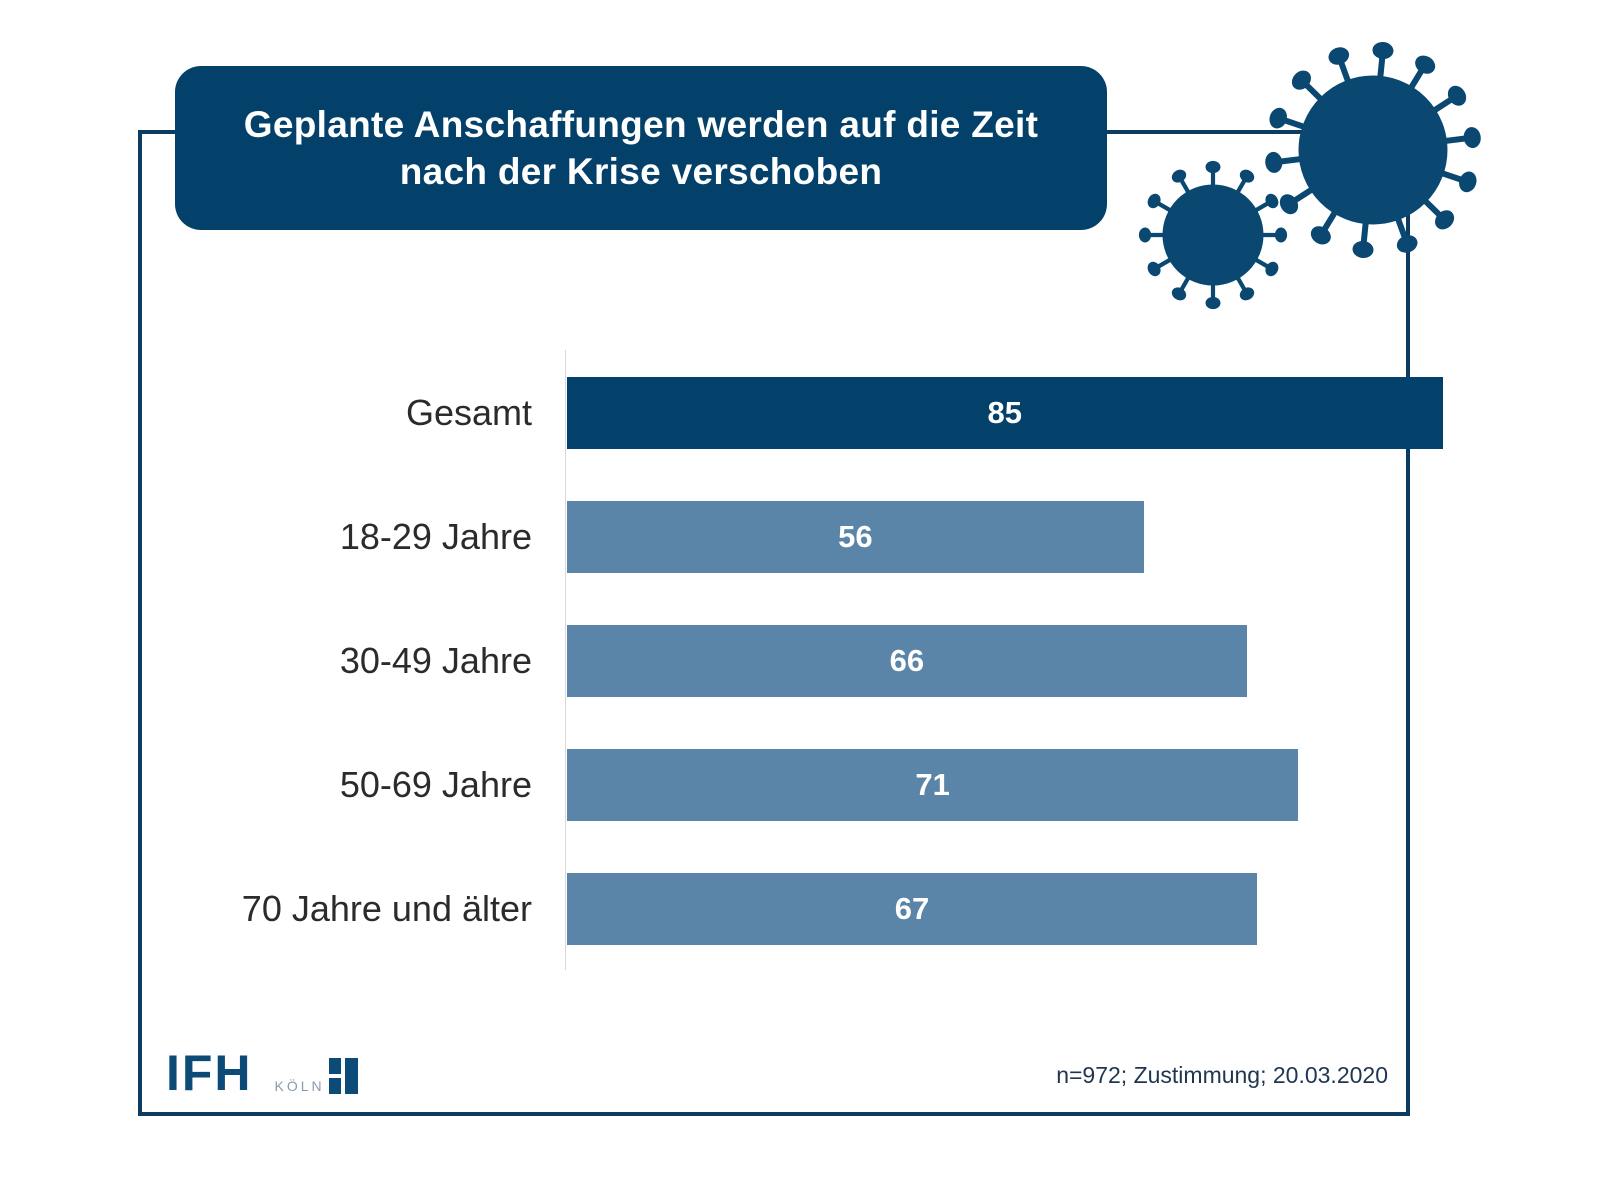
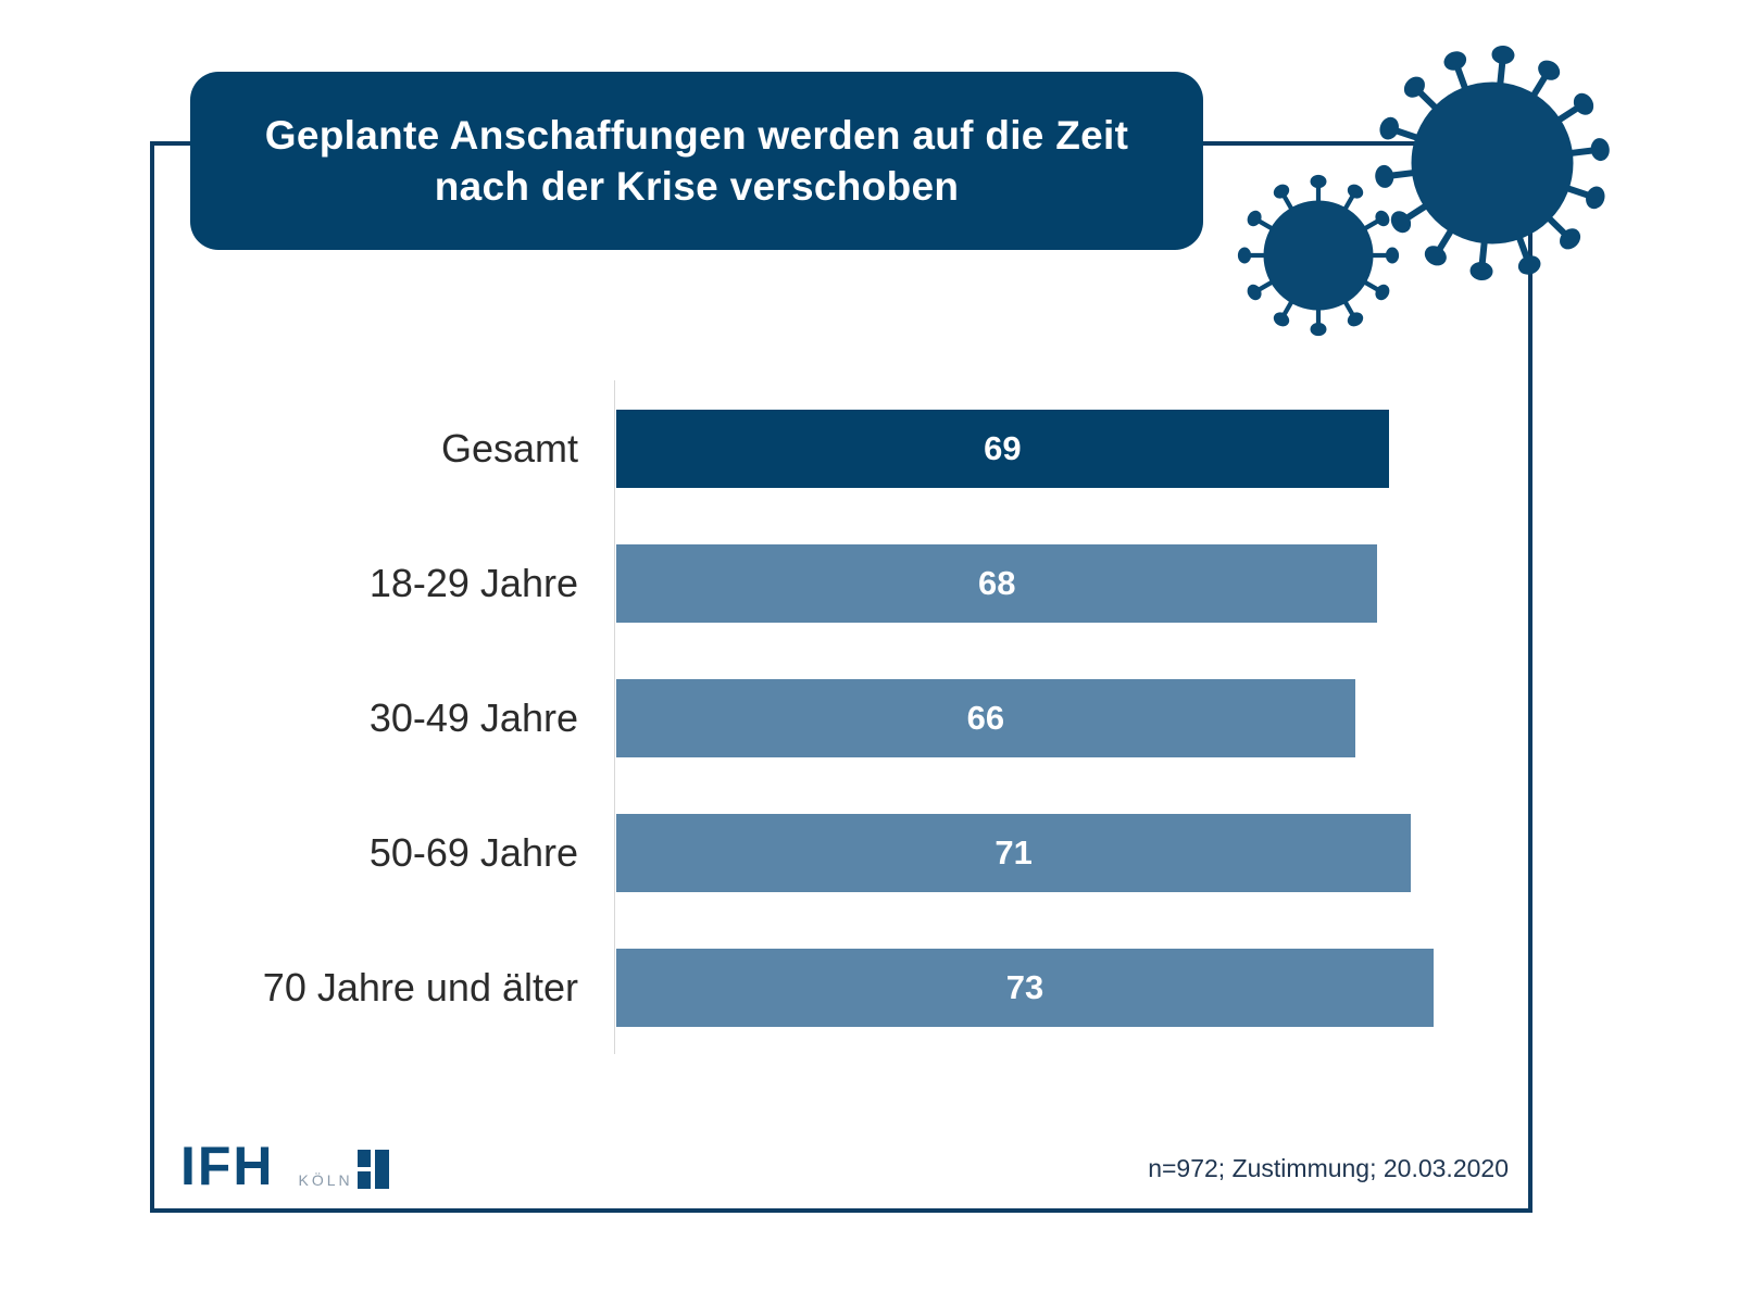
Gesamt: 85 -> 69
18-29 Jahre: 56 -> 68
70 Jahre und älter: 67 -> 73
